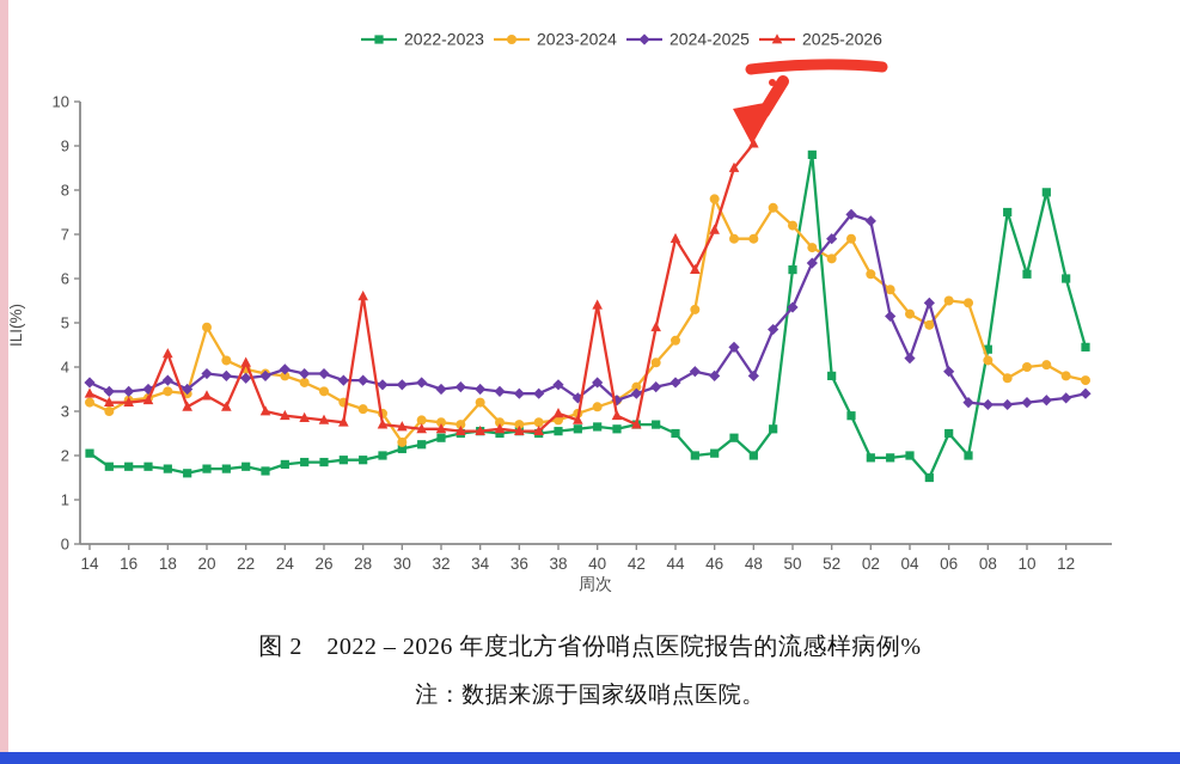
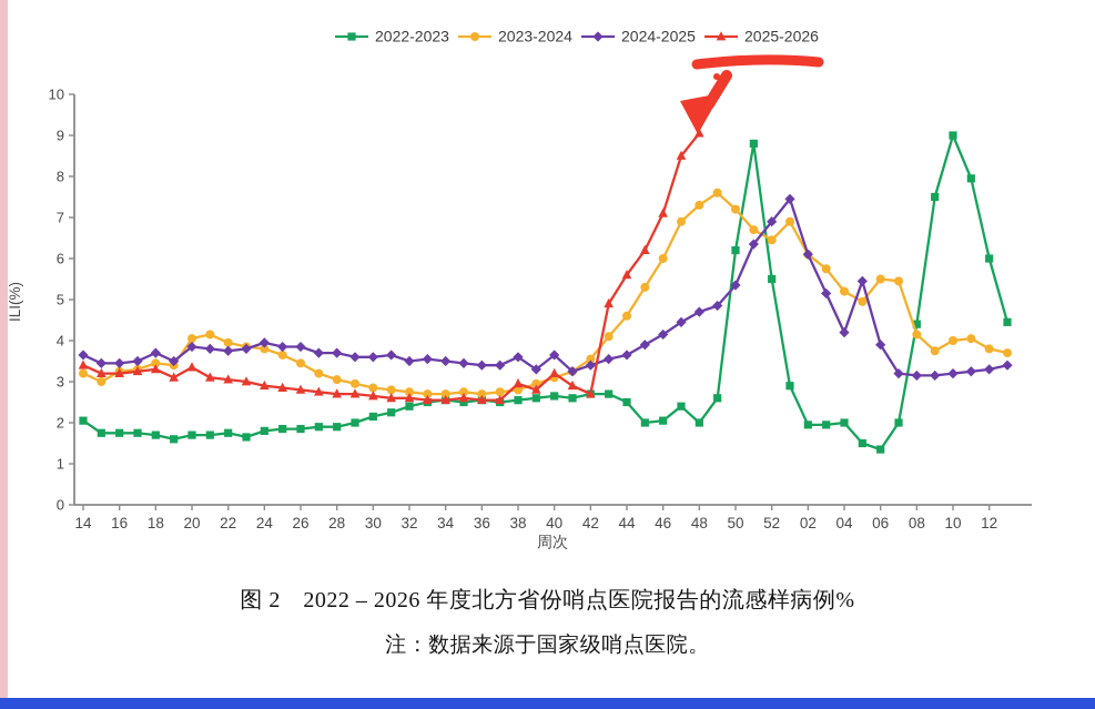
2025-2026/18: 4.3 -> 3.3
2023-2024/20: 4.9 -> 4.0
2025-2026/22: 4.1 -> 3.0
2025-2026/28: 5.6 -> 2.7
2023-2024/30: 2.3 -> 2.9
2023-2024/34: 3.2 -> 2.7
2025-2026/40: 5.4 -> 3.2
2025-2026/44: 6.9 -> 5.6
2023-2024/46: 7.8 -> 6.0
2024-2025/46: 3.8 -> 4.2
2023-2024/48: 6.9 -> 7.3
2024-2025/48: 3.8 -> 4.7
2022-2023/52: 3.8 -> 5.5
2024-2025/02: 7.3 -> 6.1
2022-2023/06: 2.5 -> 1.4
2022-2023/10: 6.1 -> 9.0
